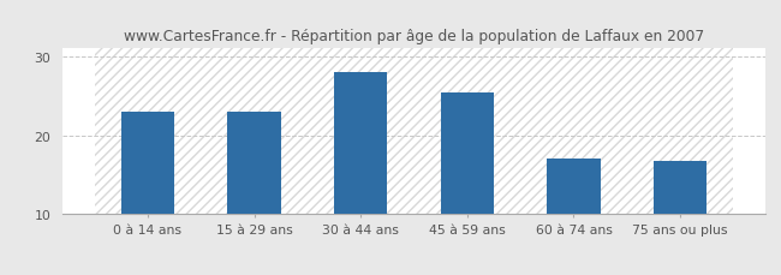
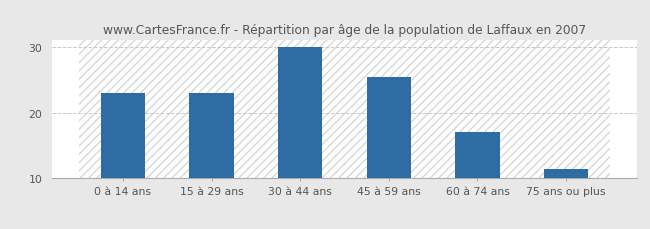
30 à 44 ans: 28.0 -> 30.0
75 ans ou plus: 16.8 -> 11.5
